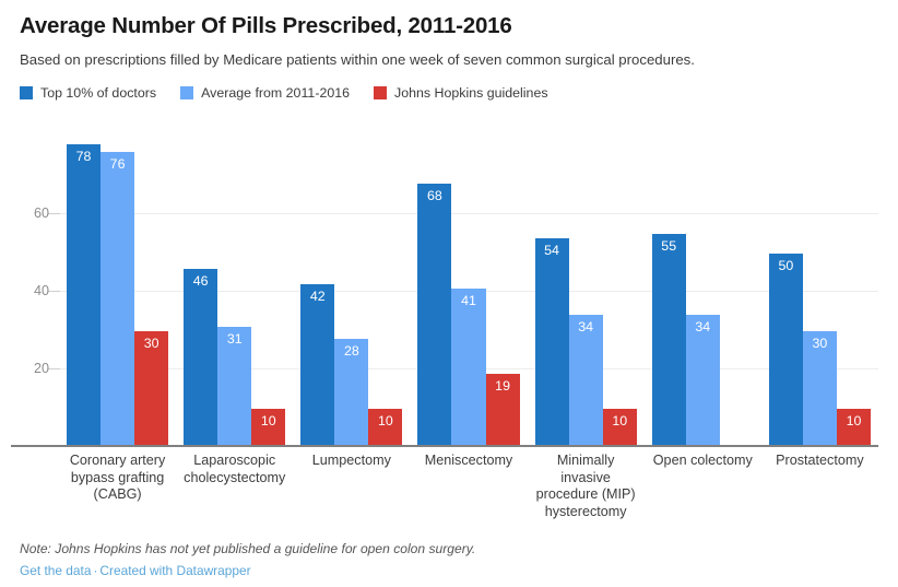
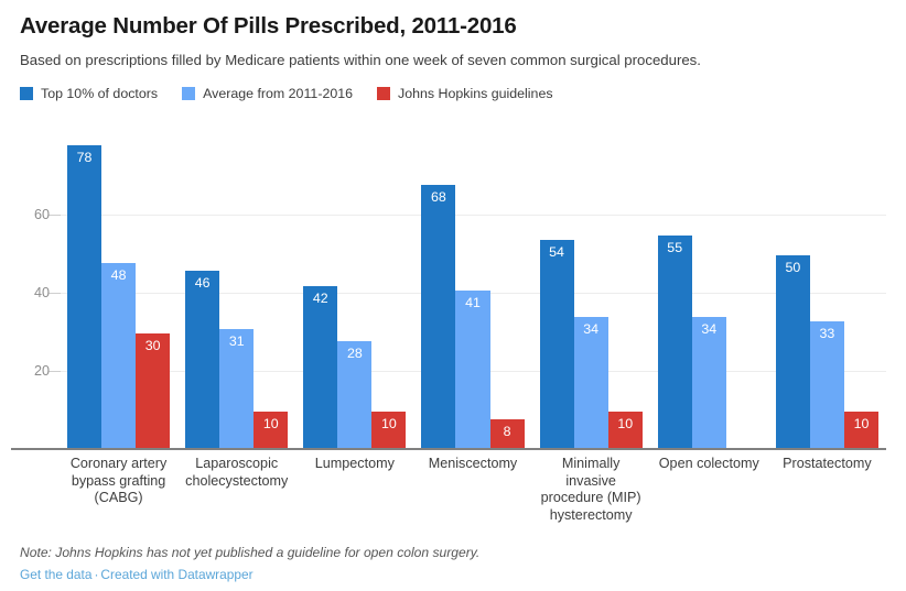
Average from 2011-2016/Coronary artery bypass grafting (CABG): 76 -> 48
Johns Hopkins guidelines/Meniscectomy: 19 -> 8
Average from 2011-2016/Prostatectomy: 30 -> 33
